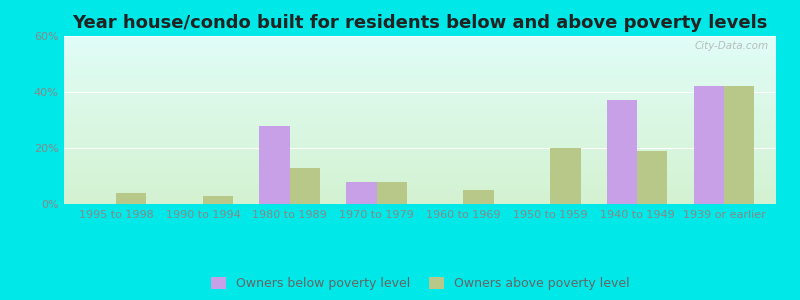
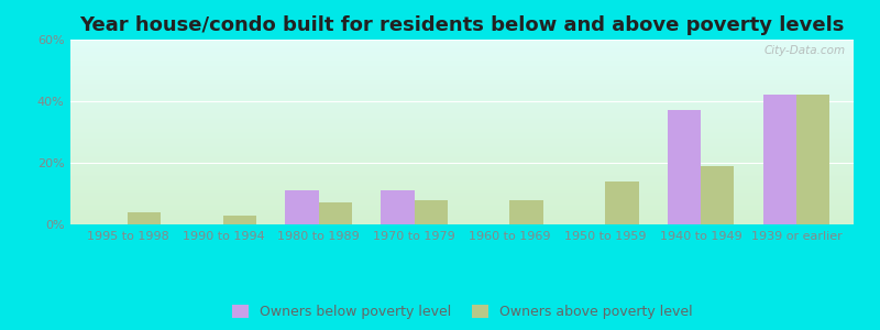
Owners below poverty level/1980 to 1989: 28% -> 11%
Owners above poverty level/1980 to 1989: 13% -> 7%
Owners below poverty level/1970 to 1979: 8% -> 11%
Owners above poverty level/1960 to 1969: 5% -> 8%
Owners above poverty level/1950 to 1959: 20% -> 14%
